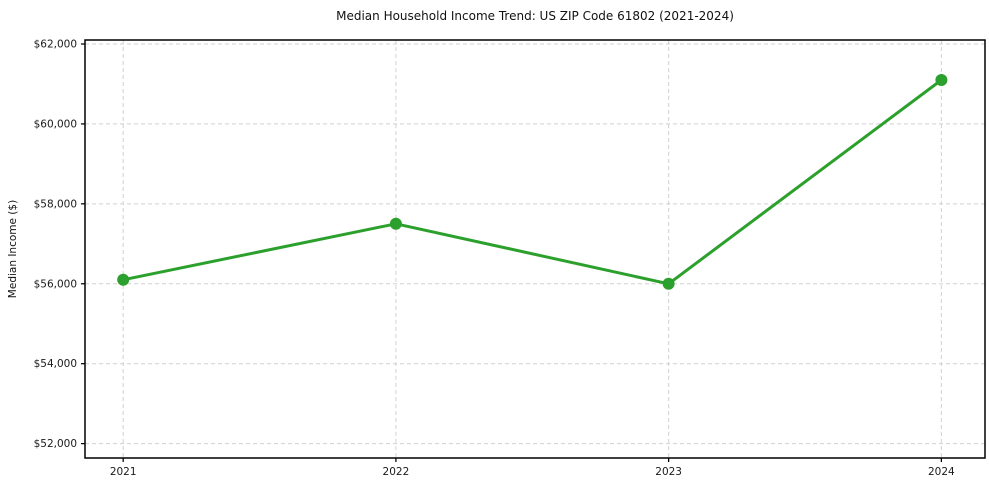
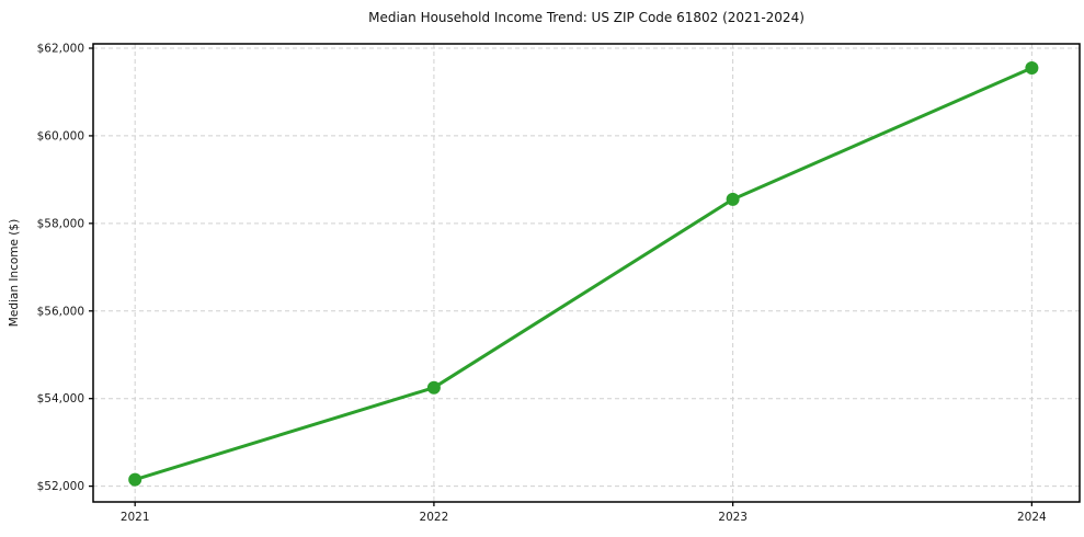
2021: $56100 -> $52200
2022: $57500 -> $54200
2023: $56000 -> $58600
2024: $61100 -> $61600
